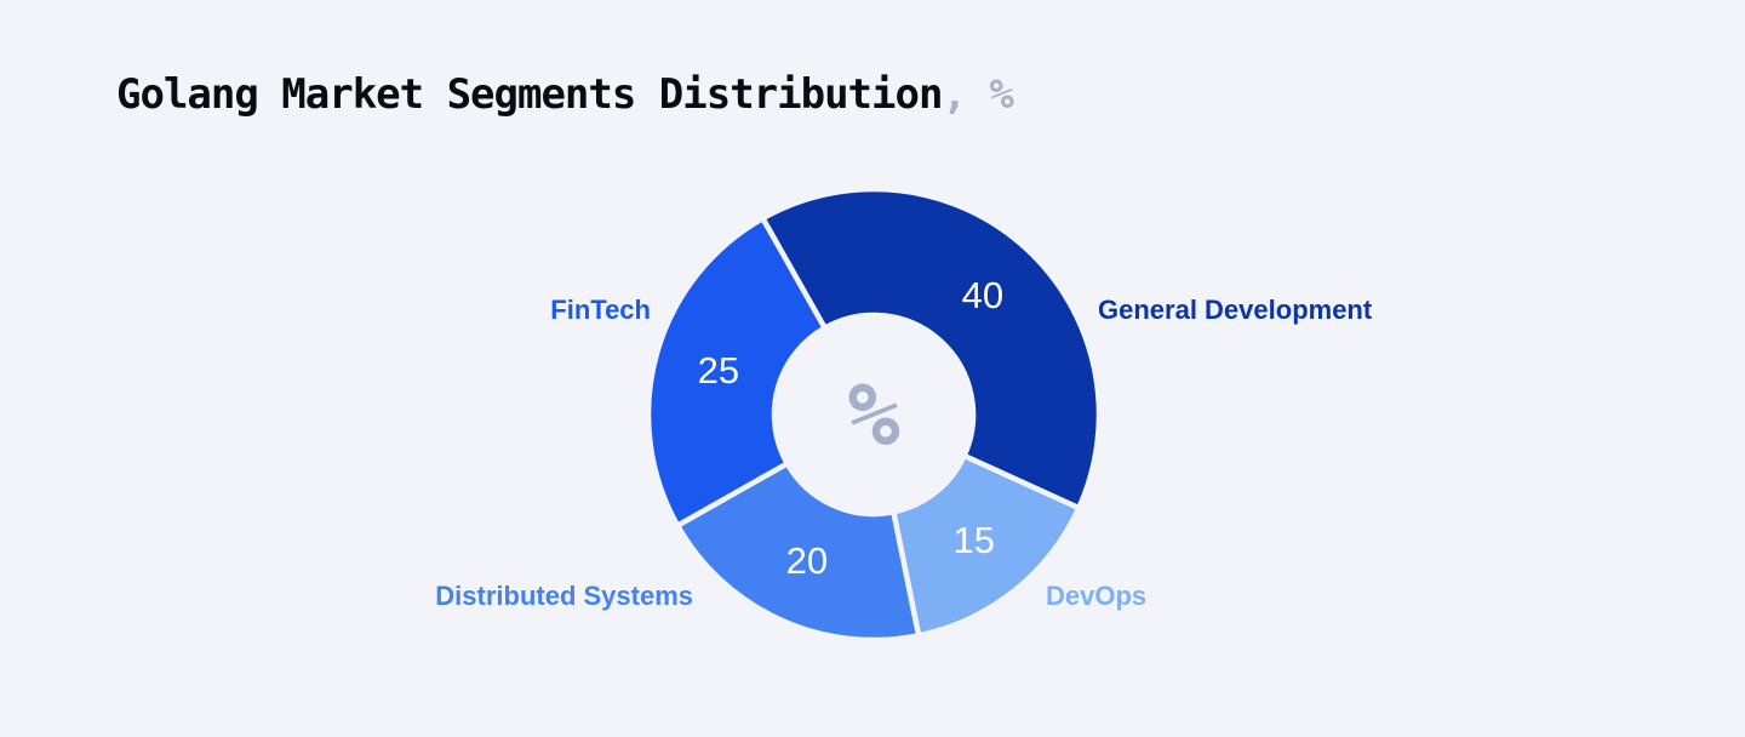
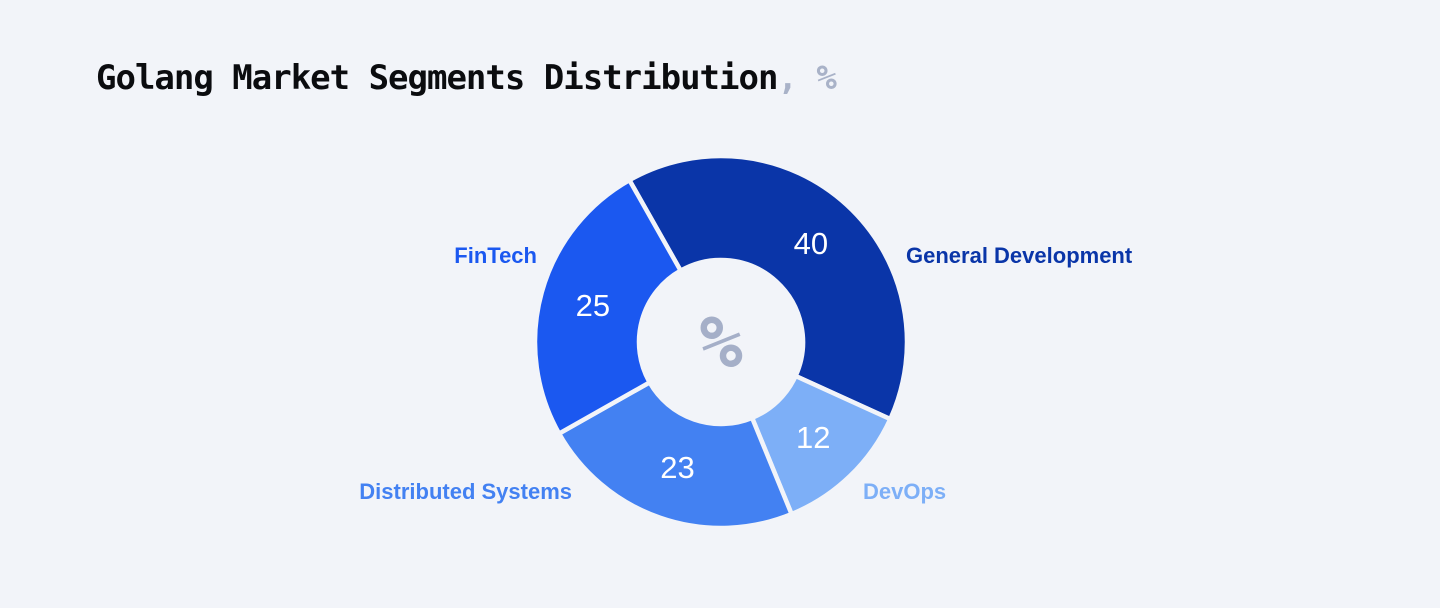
DevOps: 15 -> 12
Distributed Systems: 20 -> 23
